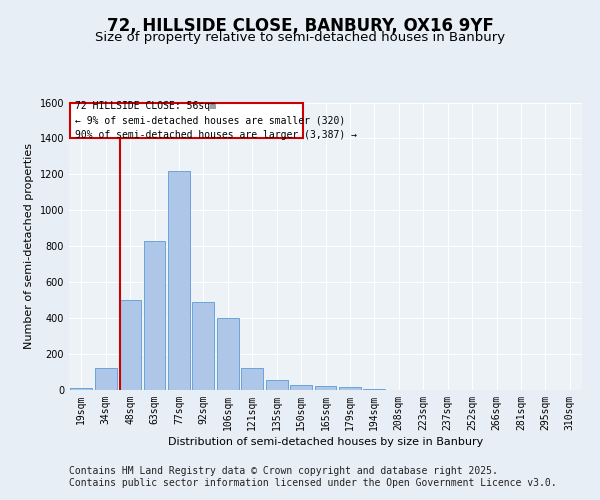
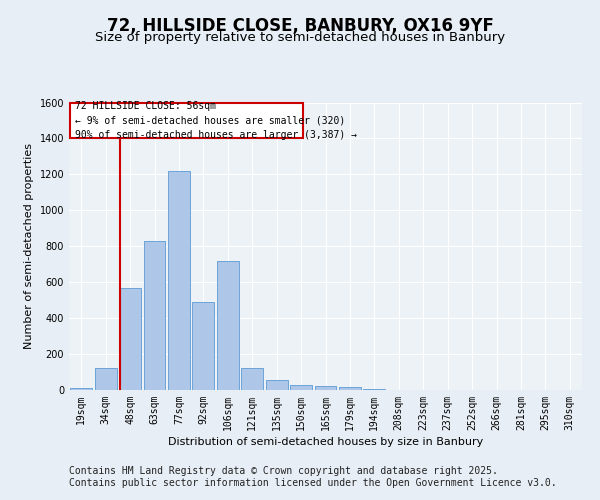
48sqm: 500 -> 570
106sqm: 400 -> 720
